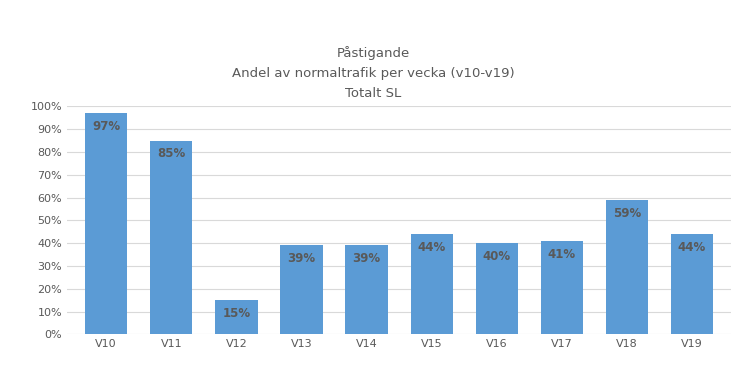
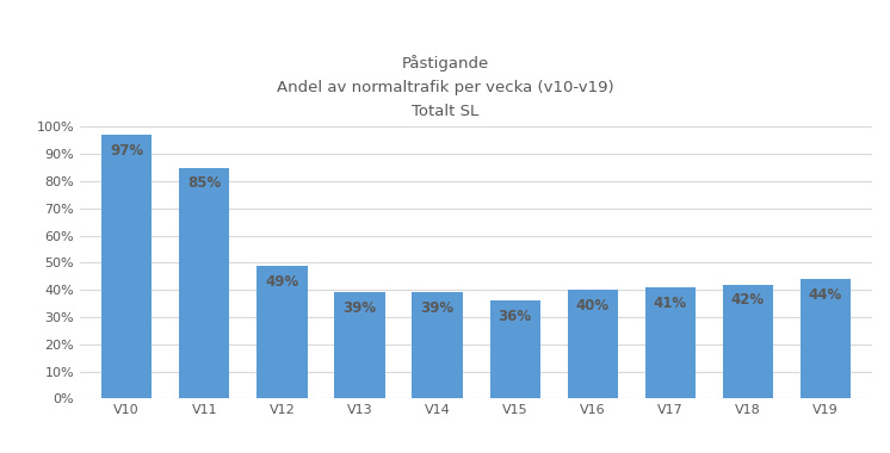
V12: 15% -> 49%
V15: 44% -> 36%
V18: 59% -> 42%
